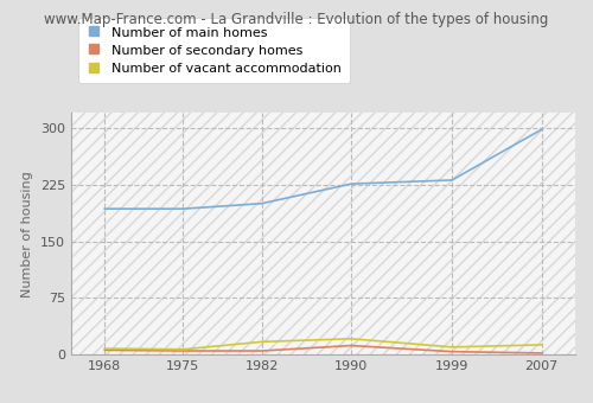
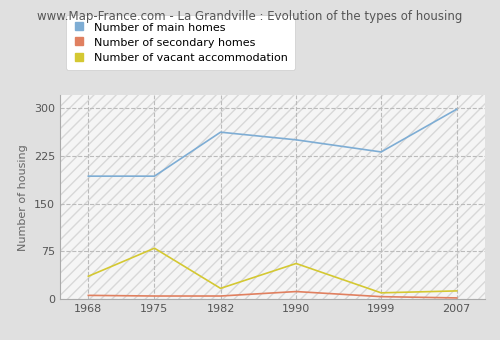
Number of vacant accommodation/1968: 8 -> 36
Number of vacant accommodation/1975: 7 -> 80
Number of main homes/1982: 200 -> 262
Number of main homes/1990: 226 -> 250
Number of vacant accommodation/1990: 21 -> 56
